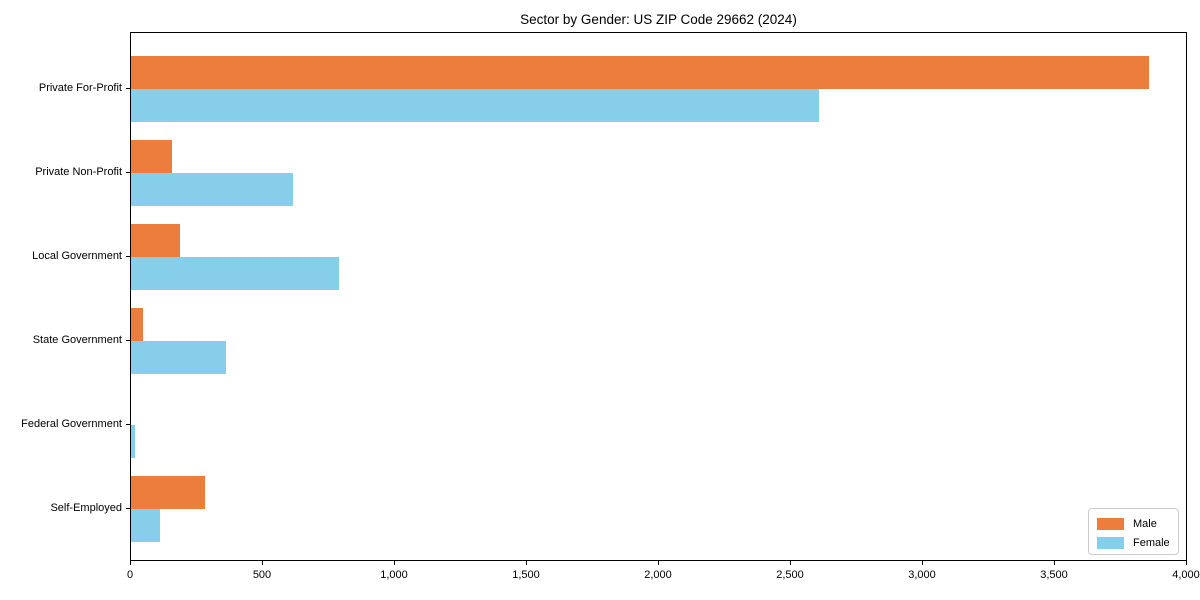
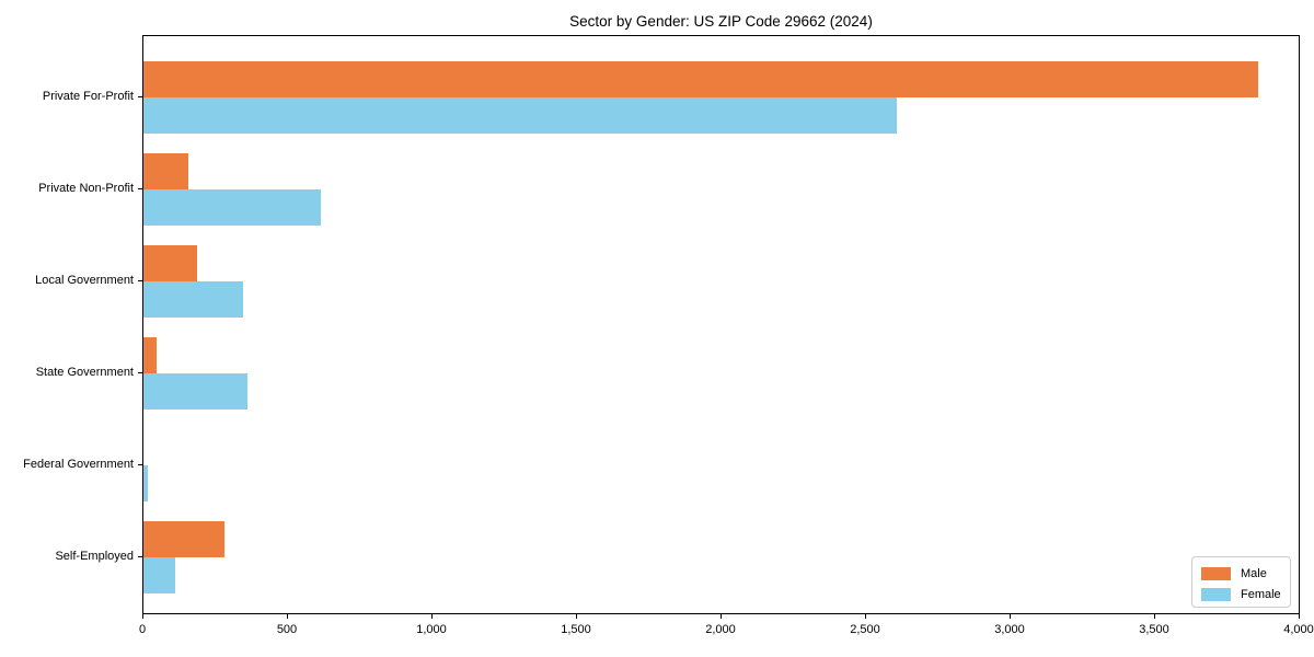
Female/Local Government: 790 -> 340
